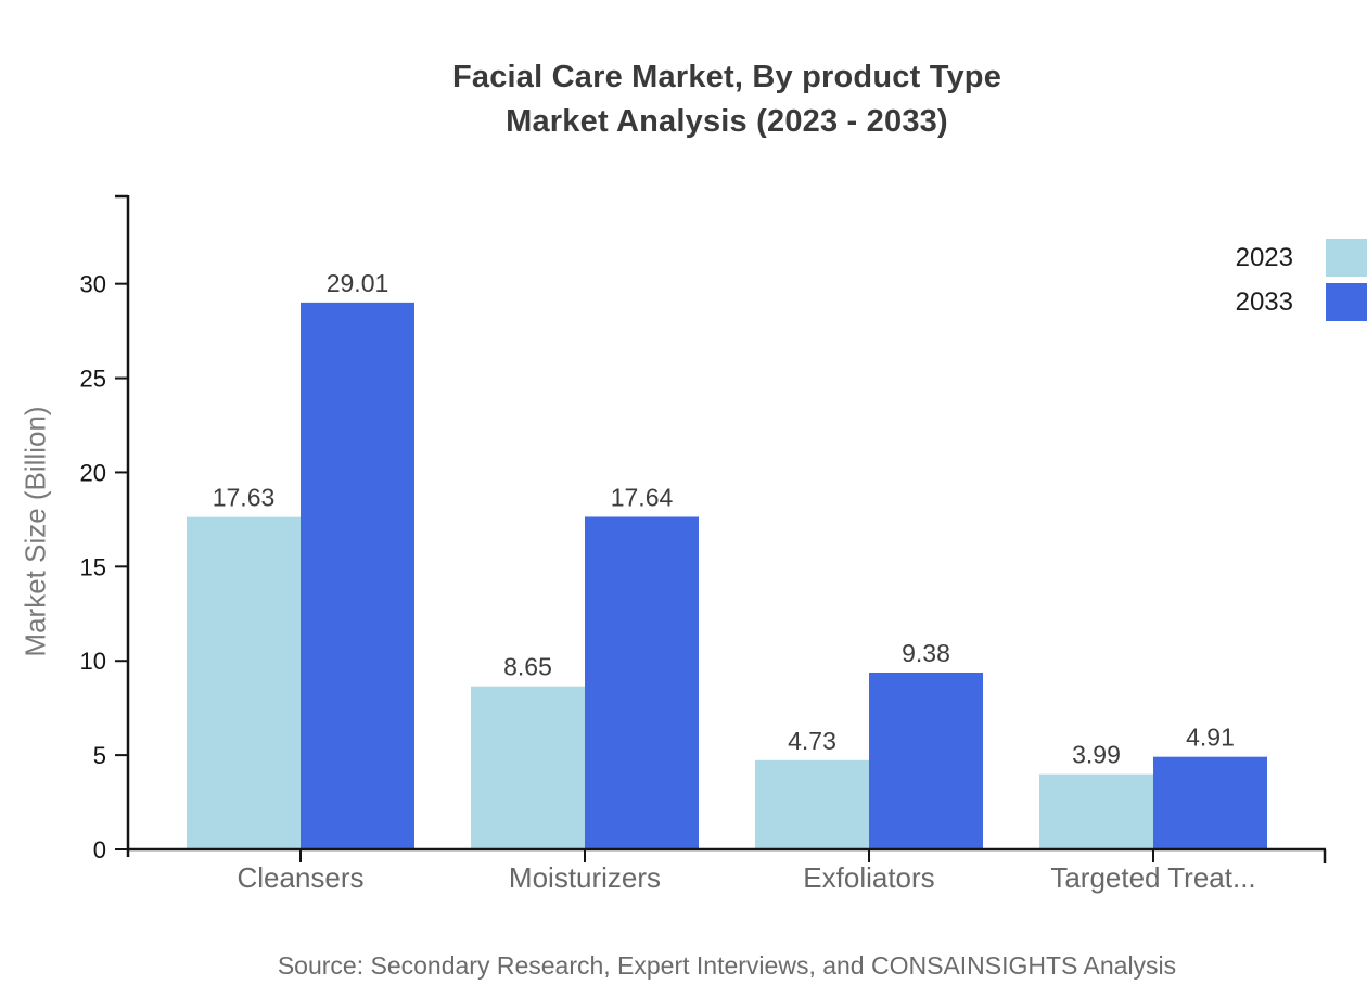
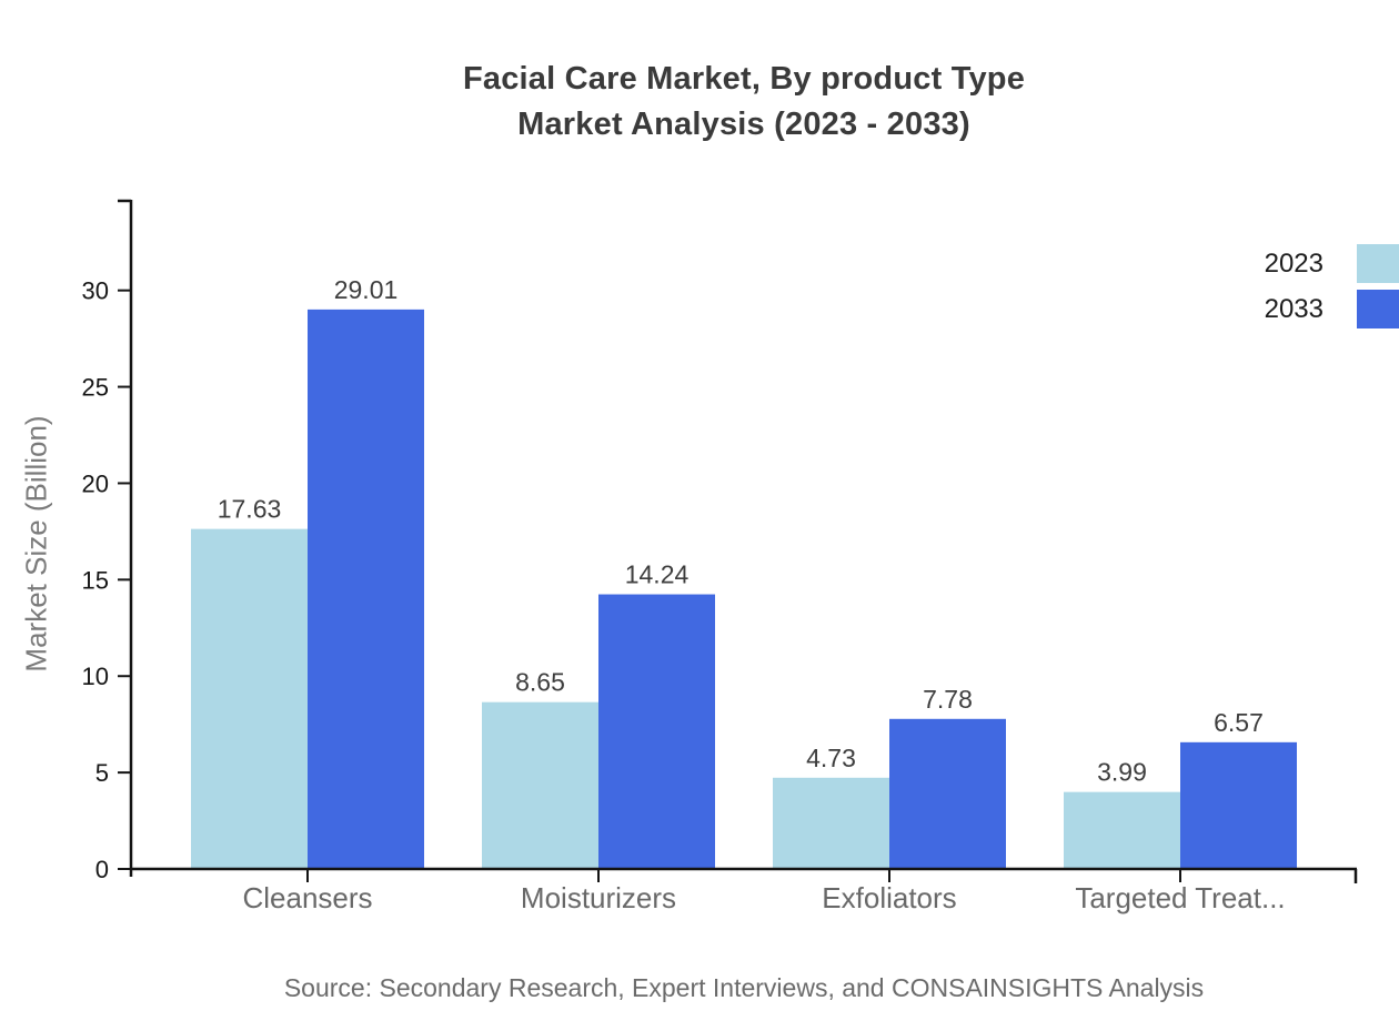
2033/Moisturizers: 17.64 -> 14.24
2033/Exfoliators: 9.38 -> 7.78
2033/Targeted Treat...: 4.91 -> 6.57
